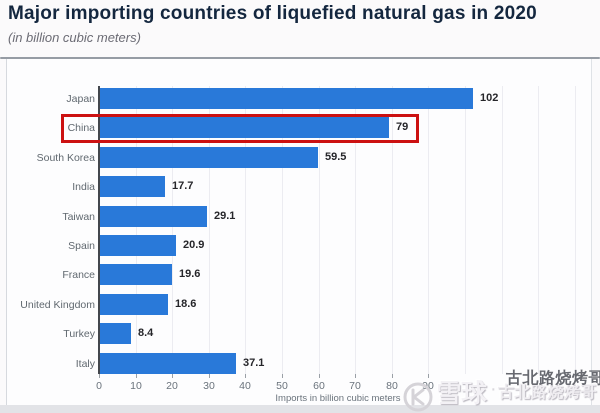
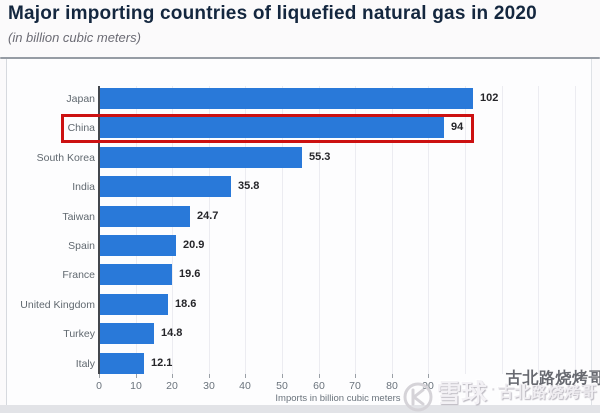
China: 79 -> 94
South Korea: 59.5 -> 55.3
India: 17.7 -> 35.8
Taiwan: 29.1 -> 24.7
Turkey: 8.4 -> 14.8
Italy: 37.1 -> 12.1
